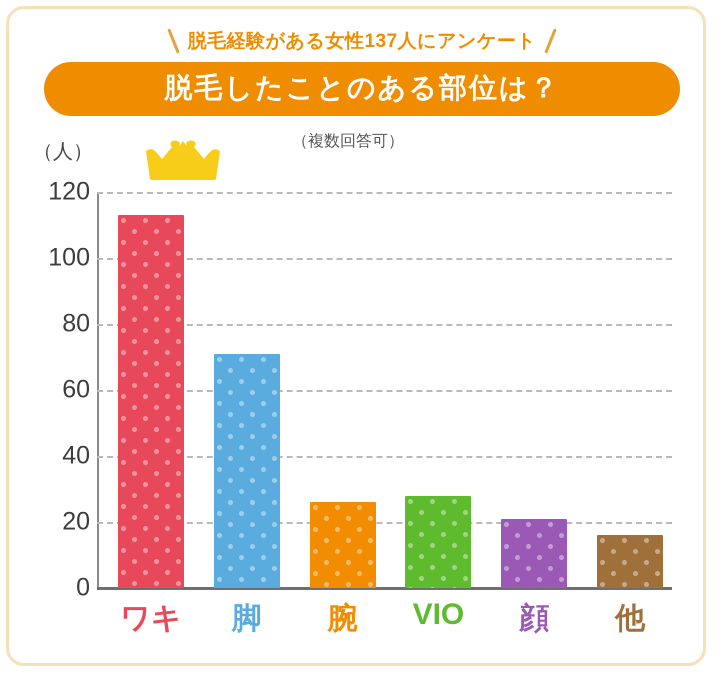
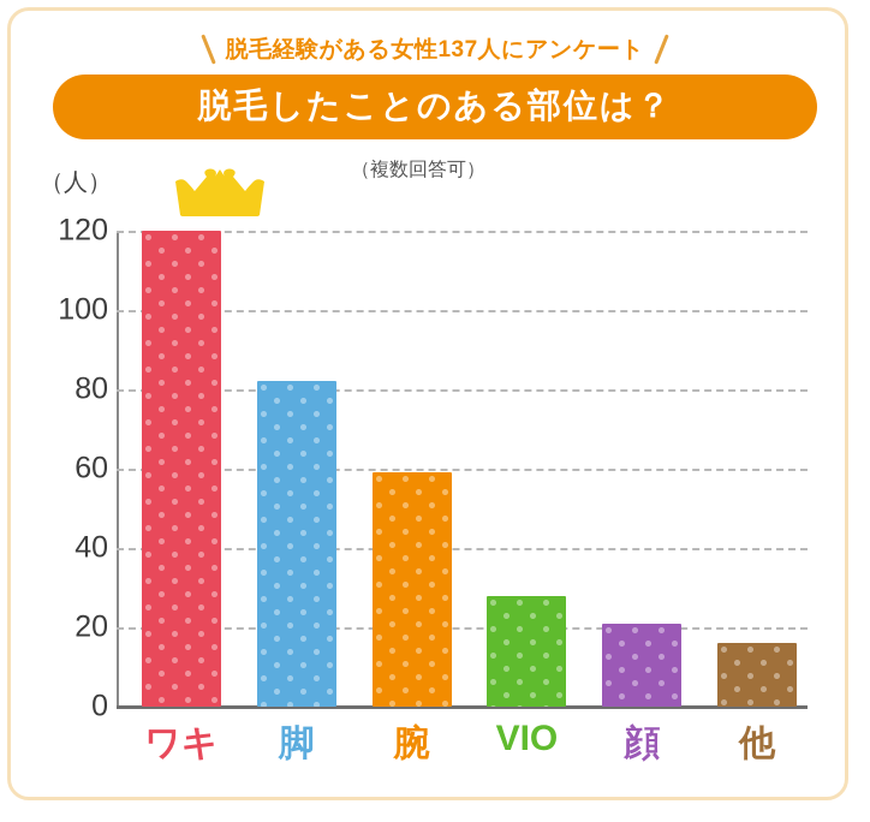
ワキ: 113 -> 120
脚: 71 -> 82
腕: 26 -> 59
